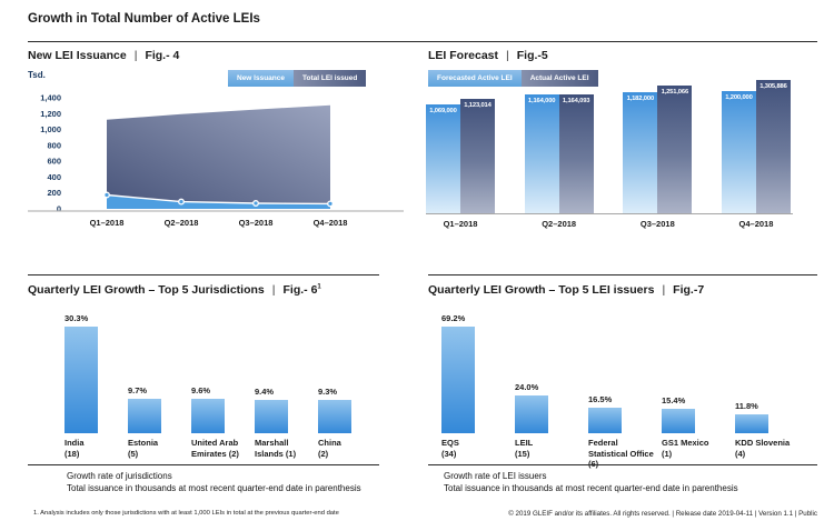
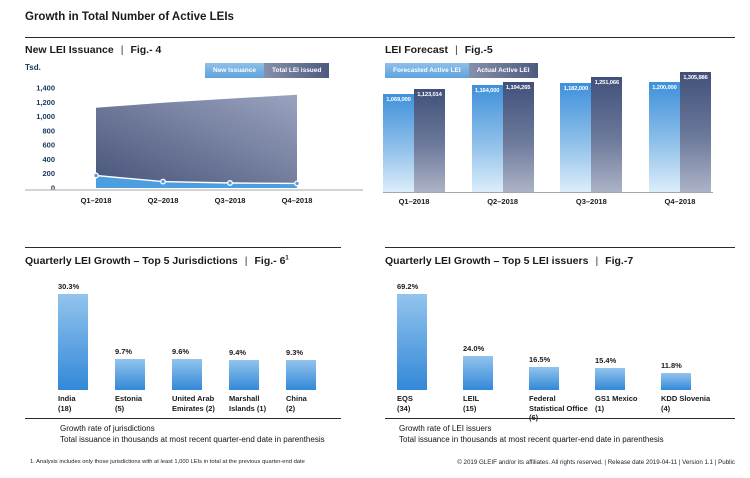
LEI Forecast/Actual Active LEI/Q2–2018: 1,164,093 -> 1,194,265
